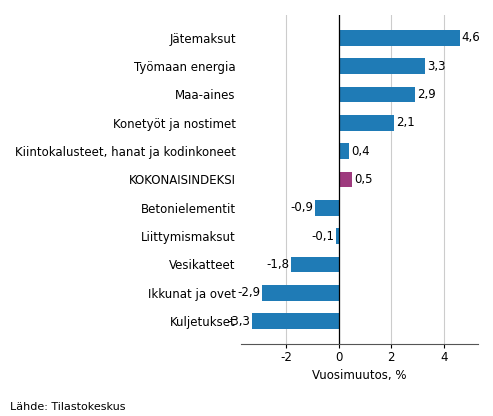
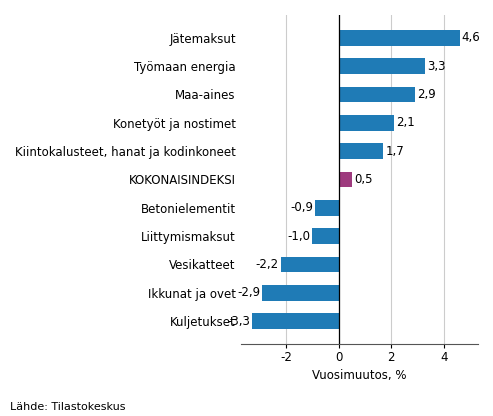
Kiintokalusteet, hanat ja kodinkoneet: 0,4 -> 1,7
Liittymismaksut: -0,1 -> -1,0
Vesikatteet: -1,8 -> -2,2
